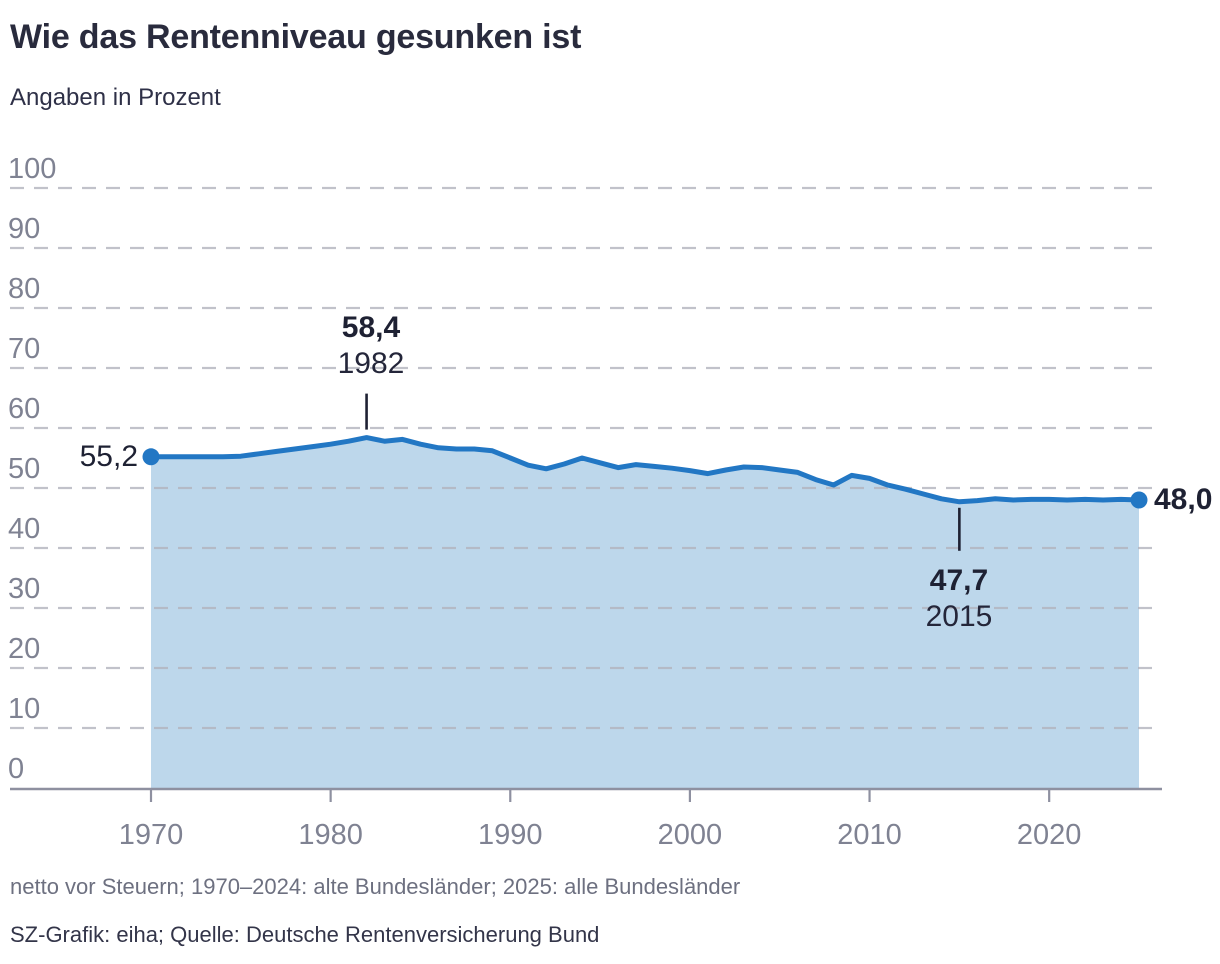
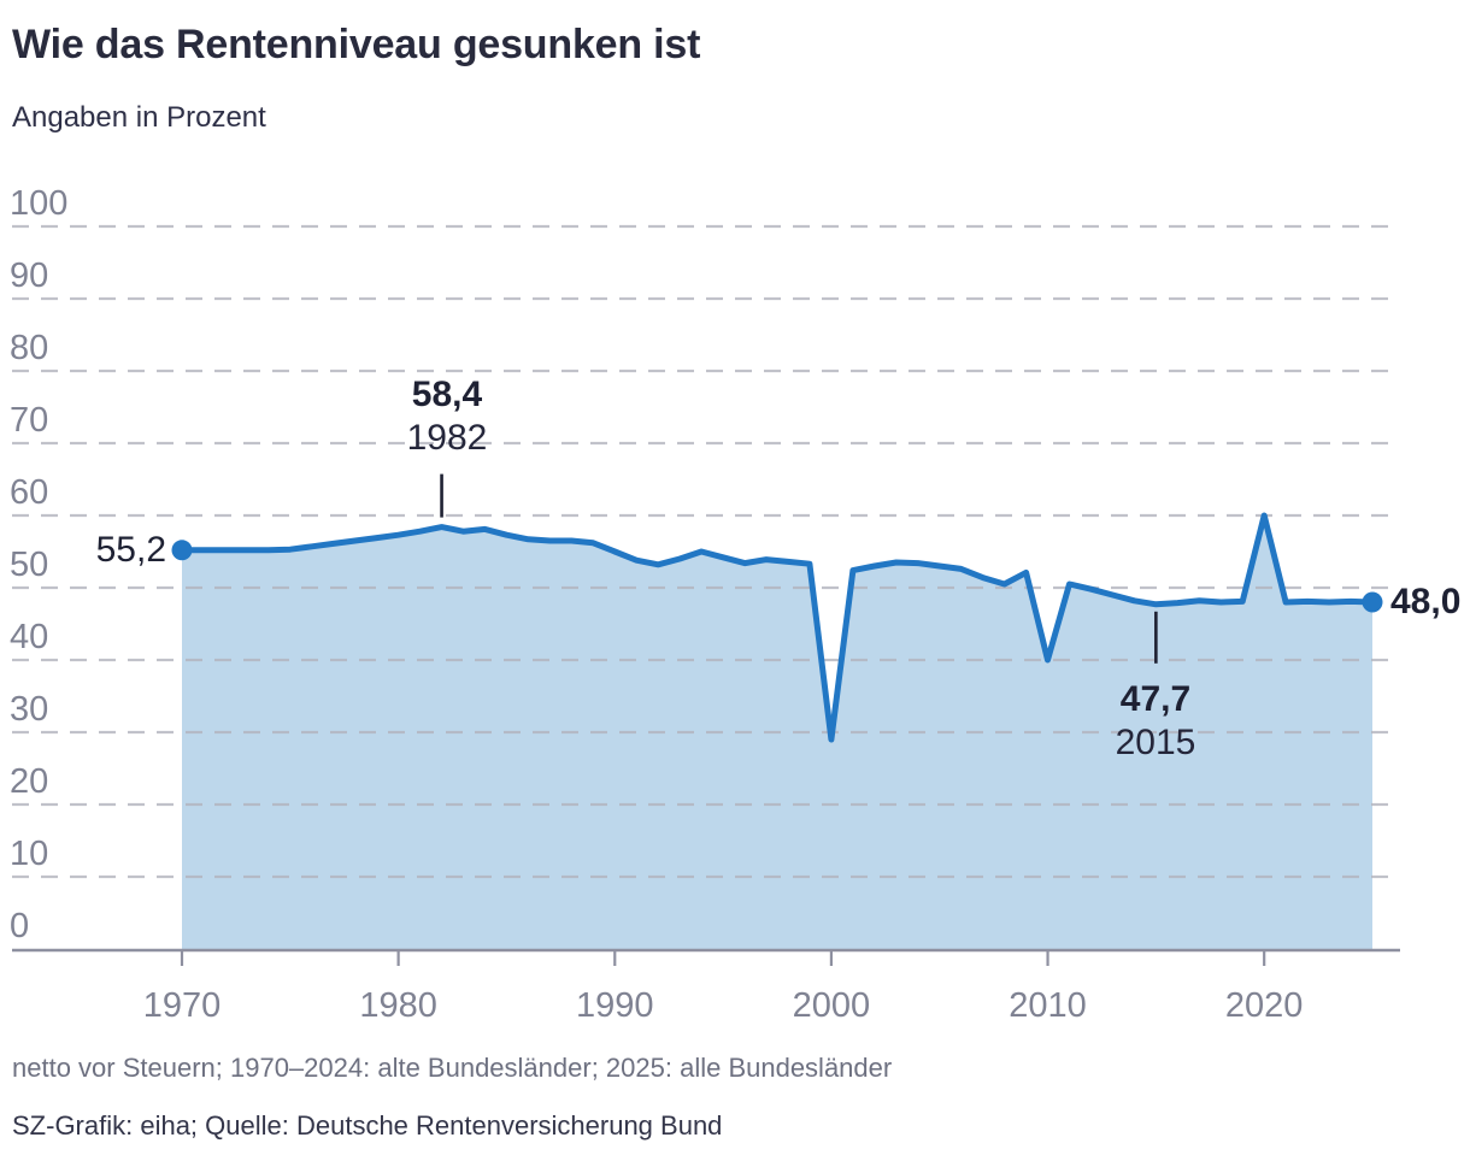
2000: 53 -> 29
2010: 52 -> 40
2020: 48 -> 60
